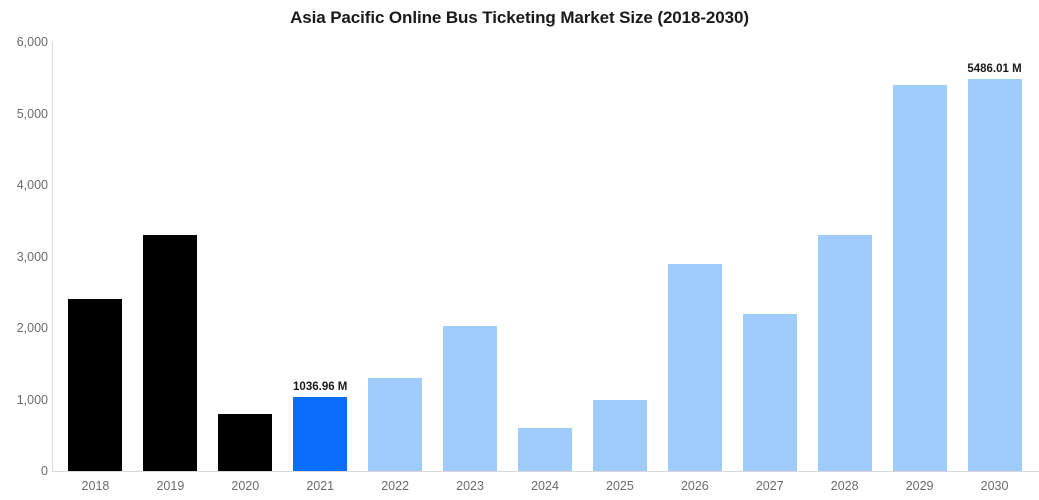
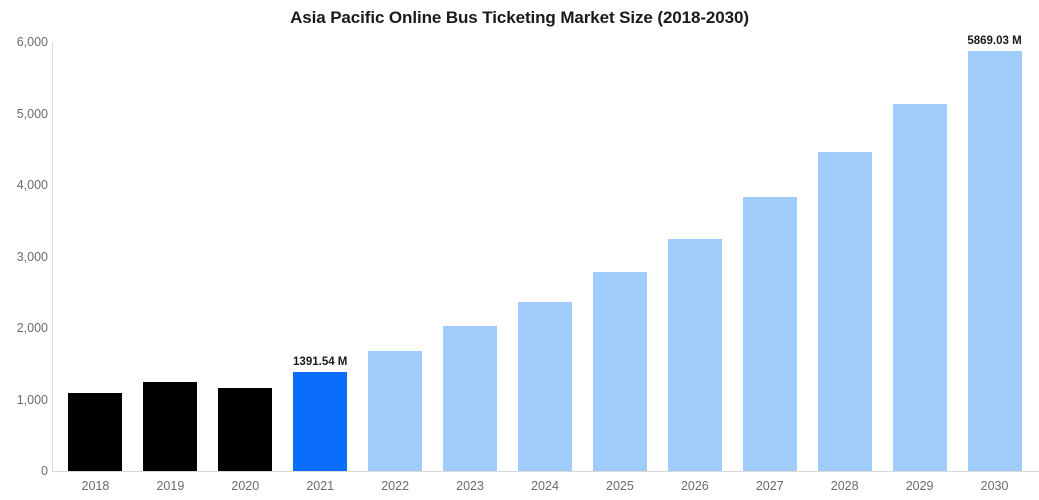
2018: 2400 -> 1100
2019: 3300 -> 1200
2020: 800 -> 1200
2021: 1036.96 -> 1391.54
2022: 1300 -> 1700
2024: 600 -> 2400
2025: 1000 -> 2800
2026: 2900 -> 3200
2027: 2200 -> 3800
2028: 3300 -> 4500
2029: 5400 -> 5100
2030: 5486.01 -> 5869.03
